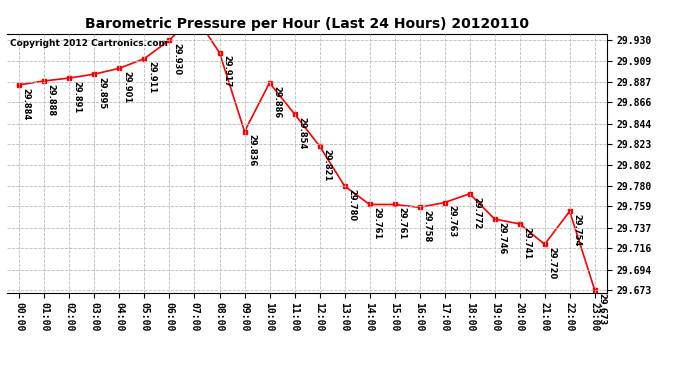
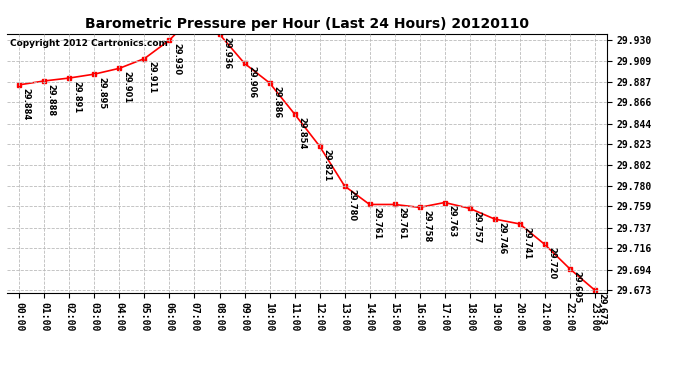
08:00: 29.917 -> 29.936
09:00: 29.836 -> 29.906
18:00: 29.772 -> 29.757
22:00: 29.754 -> 29.695
